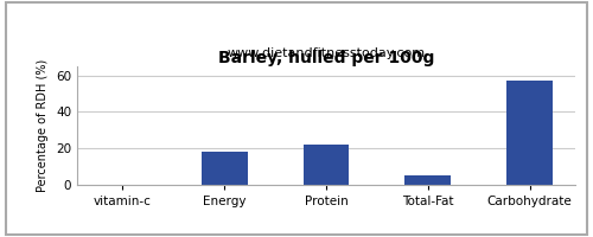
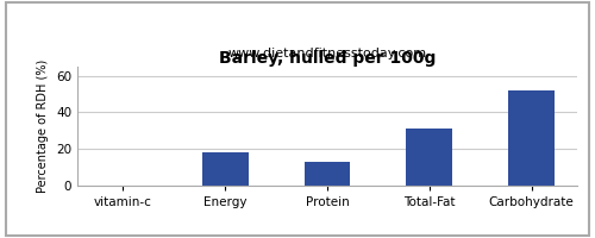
Protein: 22 -> 13
Total-Fat: 5 -> 31
Carbohydrate: 57 -> 52
